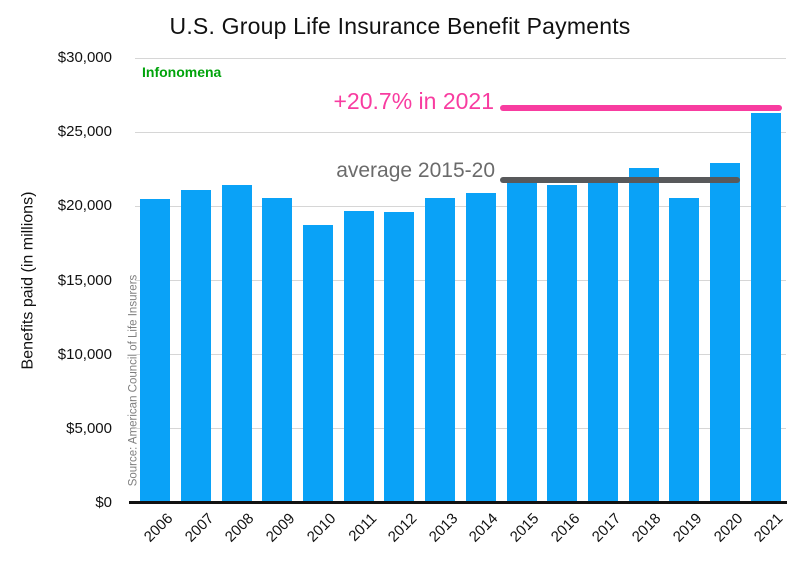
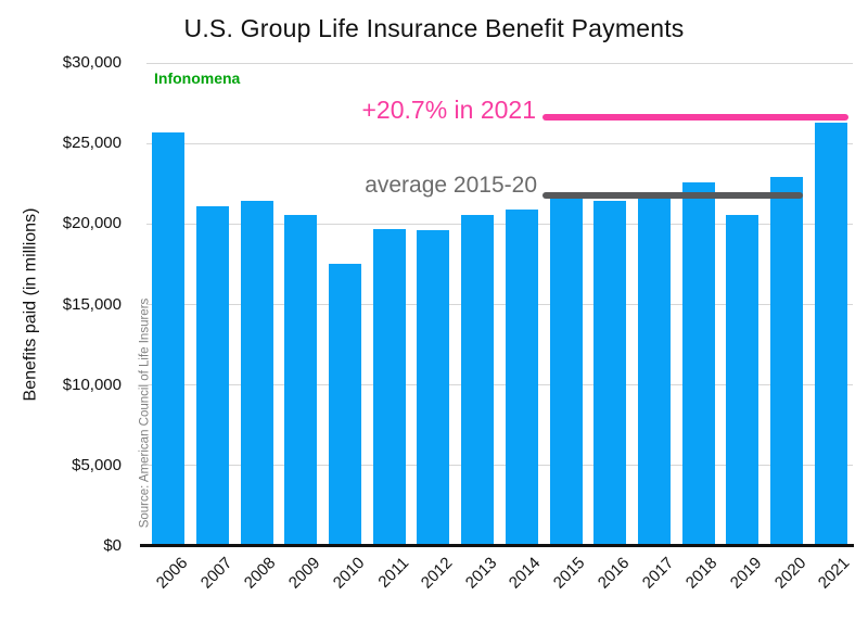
2006: $20500 -> $25700
2010: $18800 -> $17500
